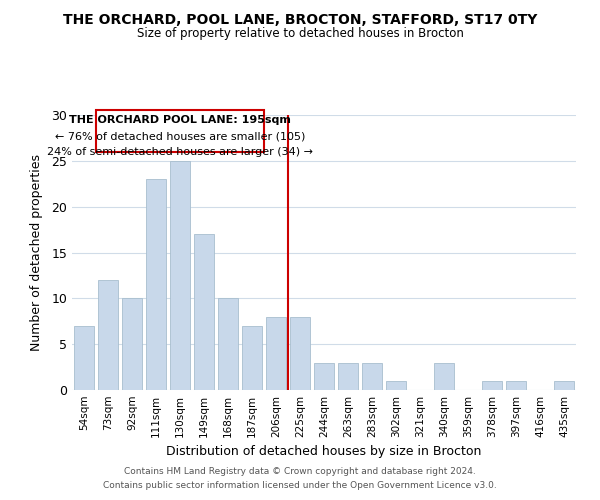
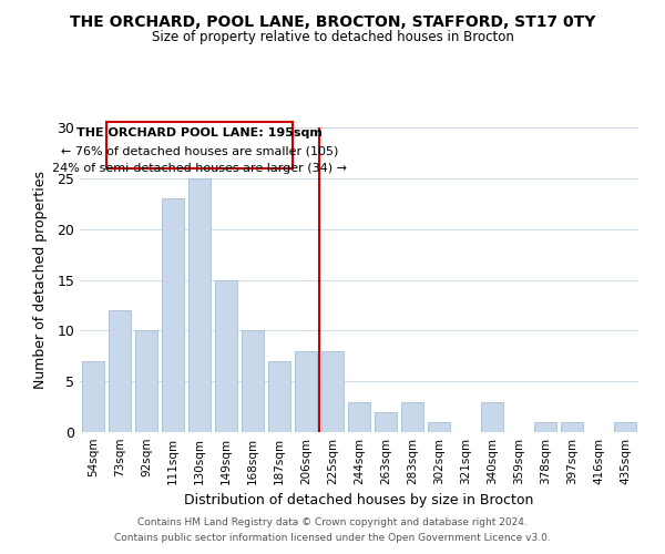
149sqm: 17 -> 15
263sqm: 3 -> 2
